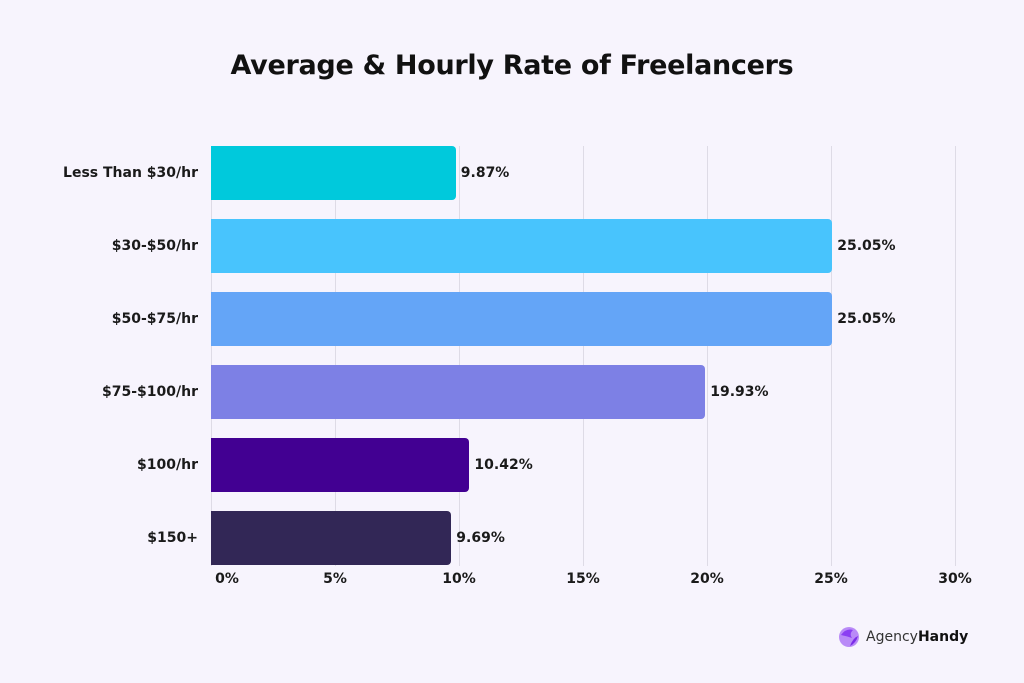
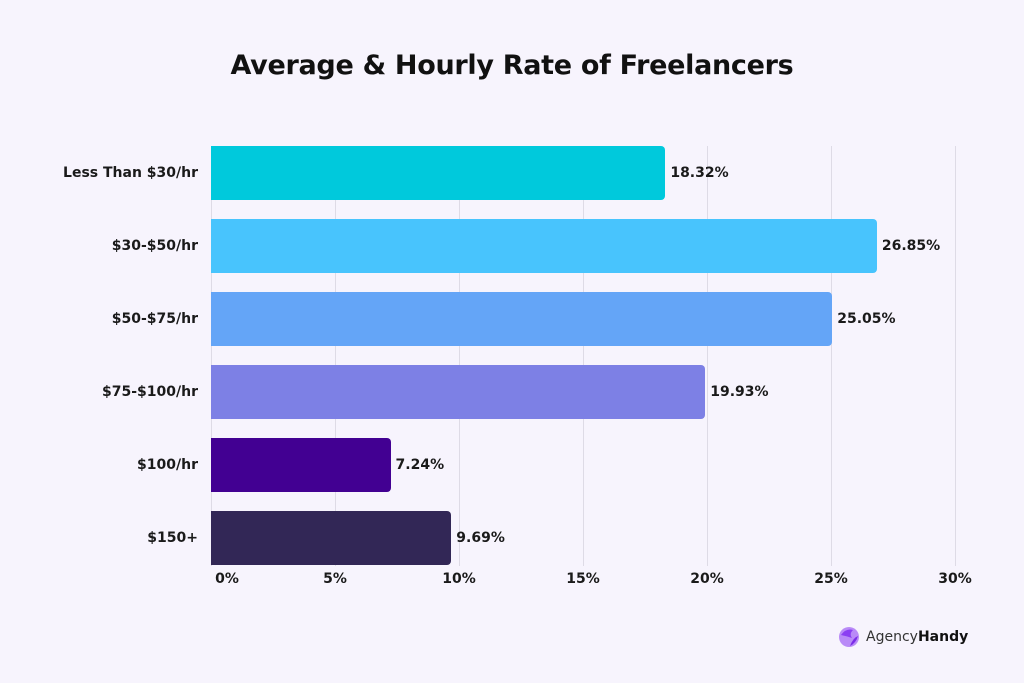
Less Than $30/hr: 9.87% -> 18.32%
$30-$50/hr: 25.05% -> 26.85%
$100/hr: 10.42% -> 7.24%
